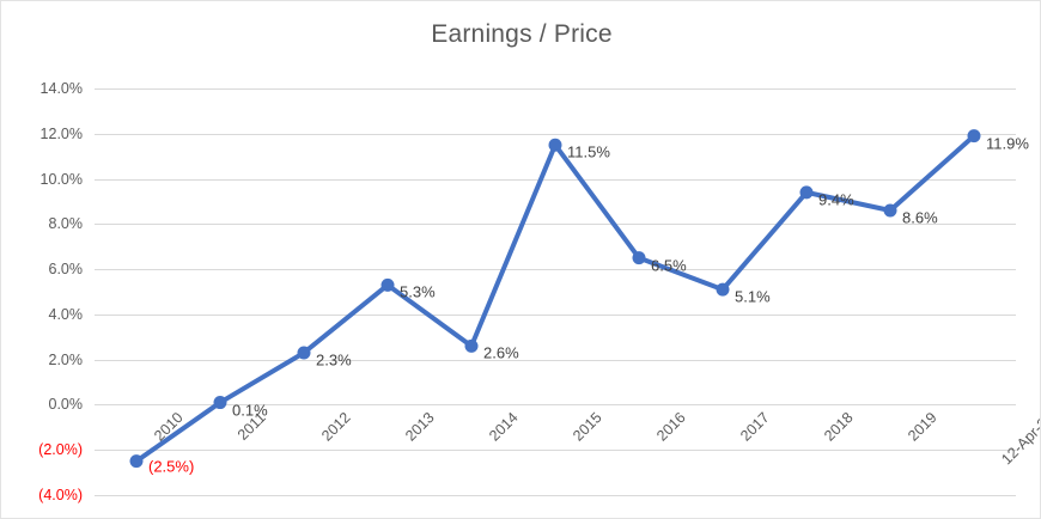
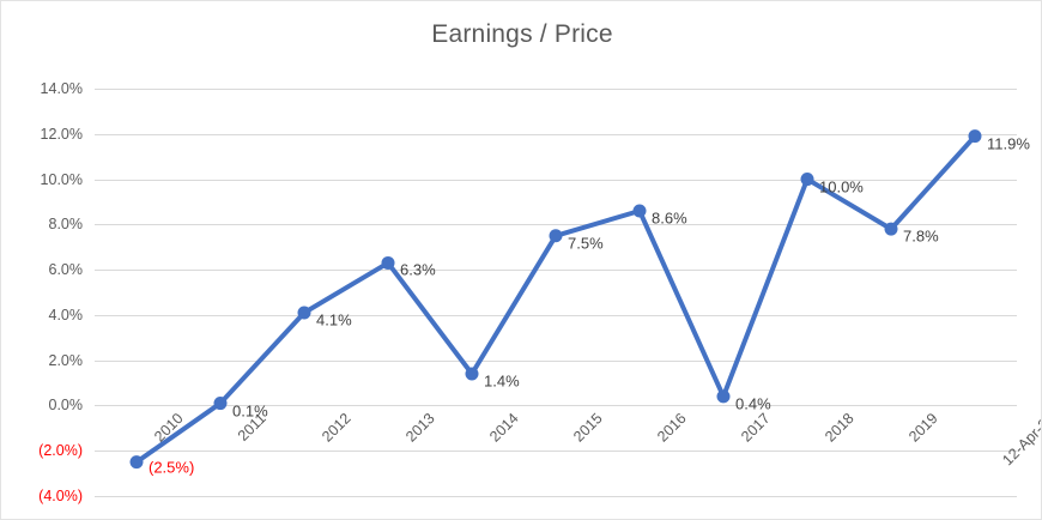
2012: 2.3% -> 4.1%
2013: 5.3% -> 6.3%
2014: 2.6% -> 1.4%
2015: 11.5% -> 7.5%
2016: 6.5% -> 8.6%
2017: 5.1% -> 0.4%
2018: 9.4% -> 10.0%
2019: 8.6% -> 7.8%
